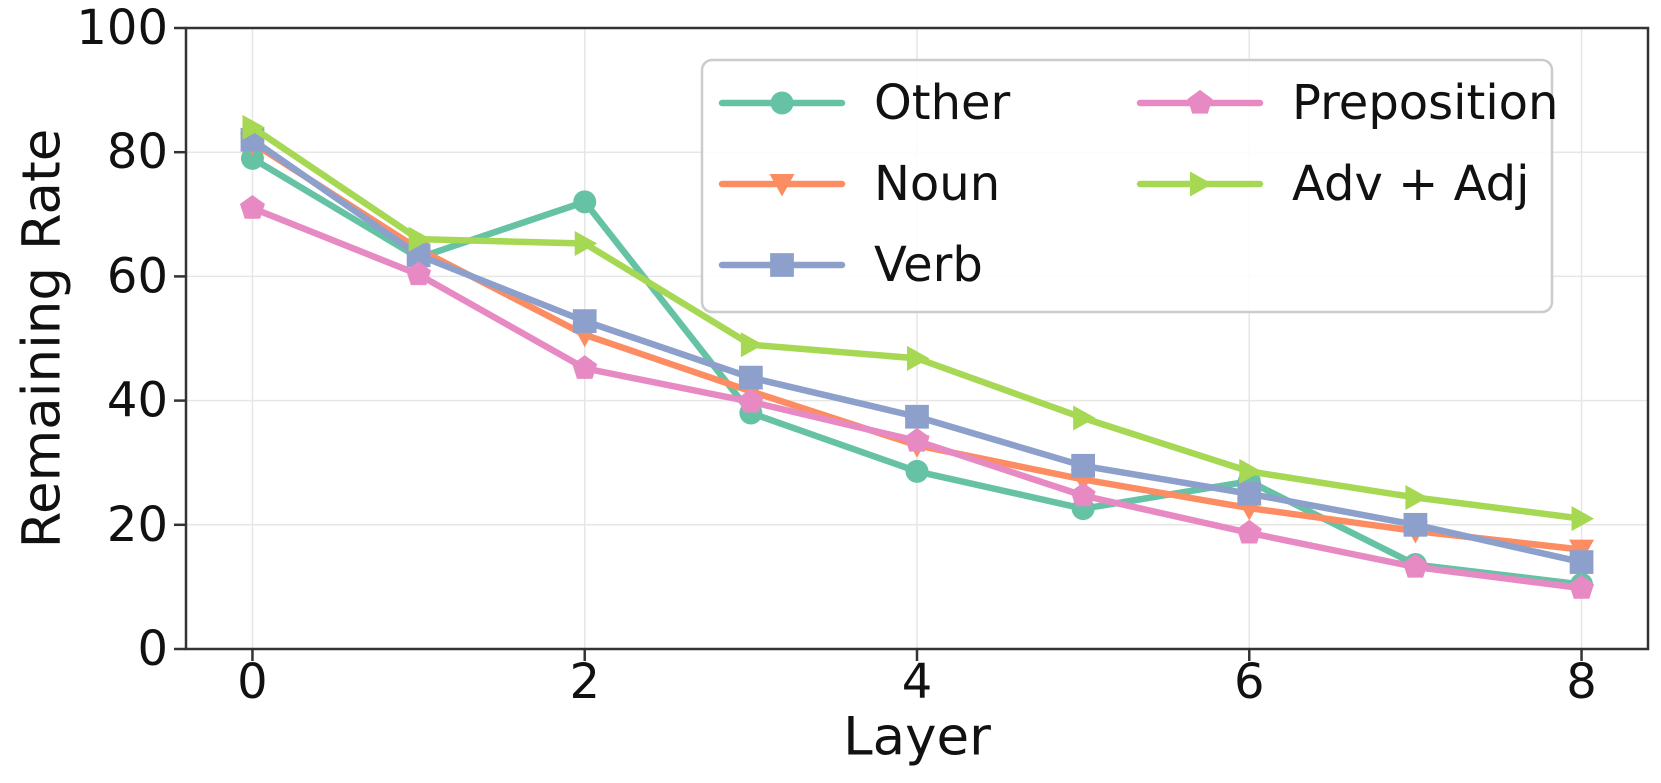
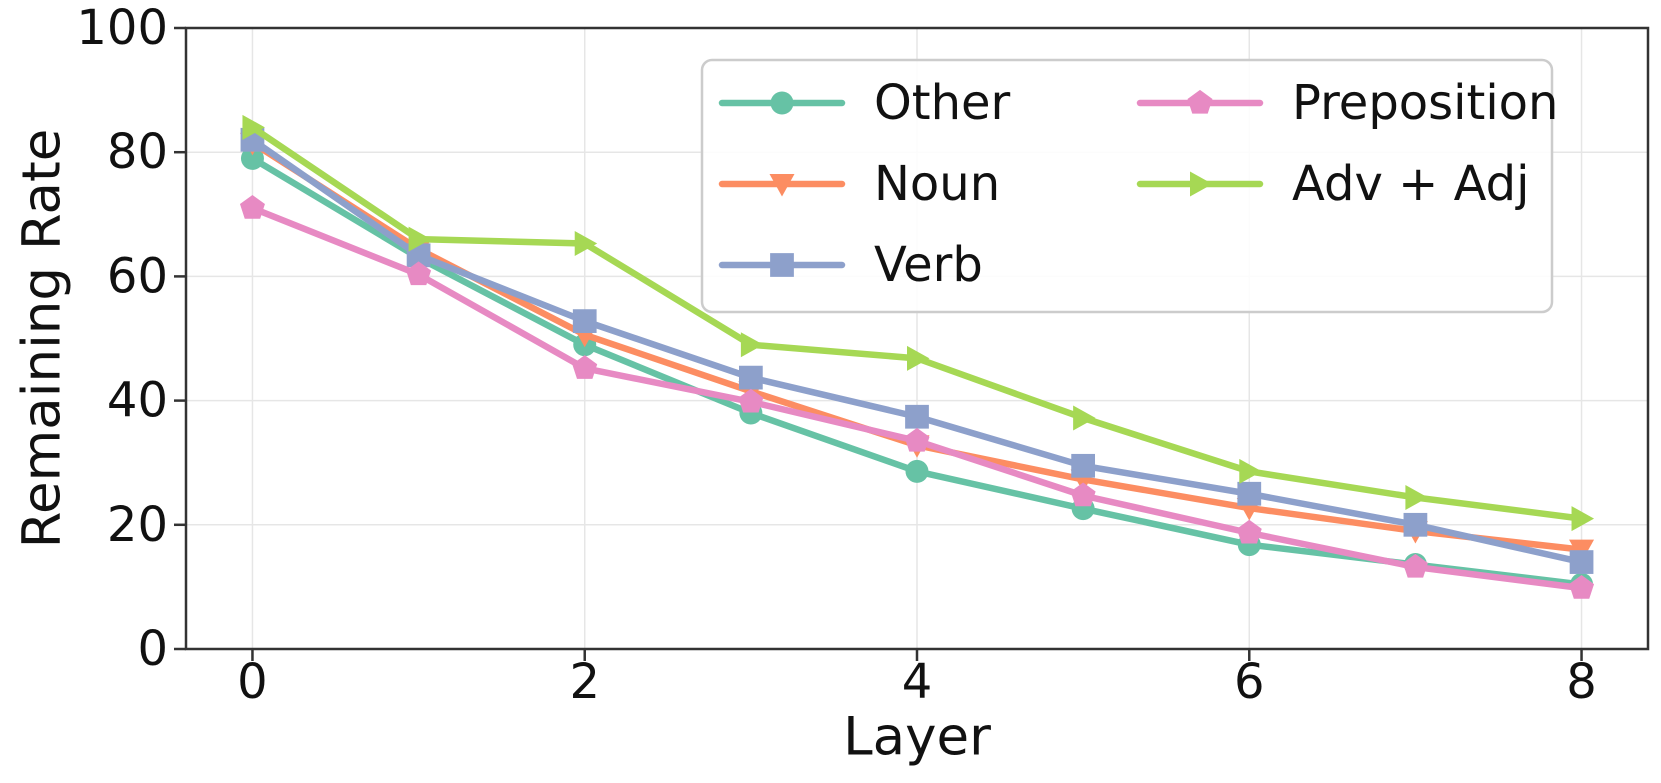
Other/2: 72 -> 49
Other/6: 27 -> 17
